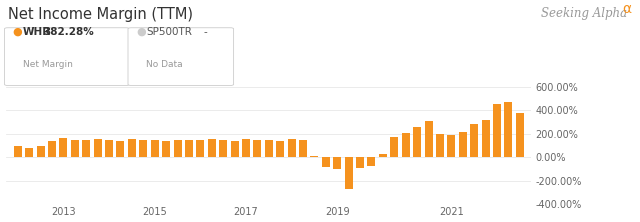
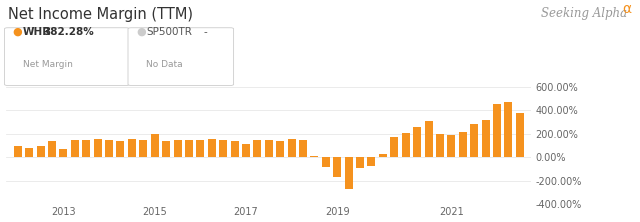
2013: 160% -> 70%
2015: 140% -> 200%
2017: 160% -> 110%
2019: -100% -> -170%
